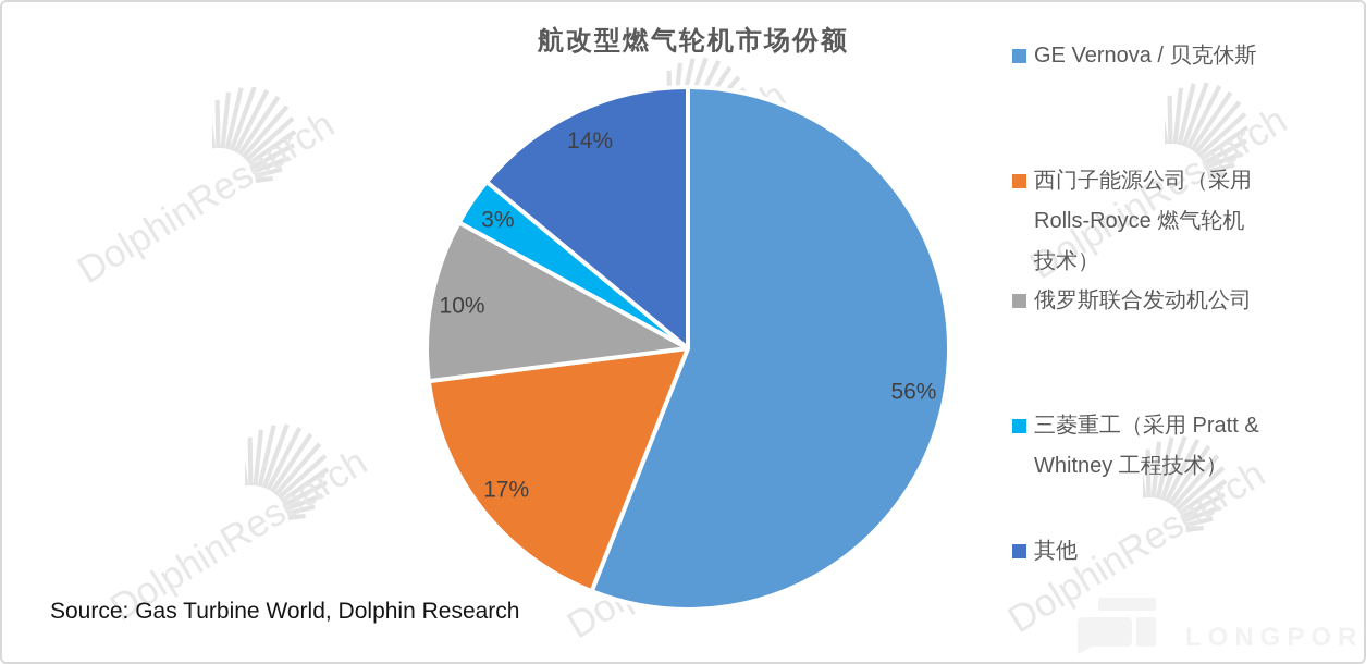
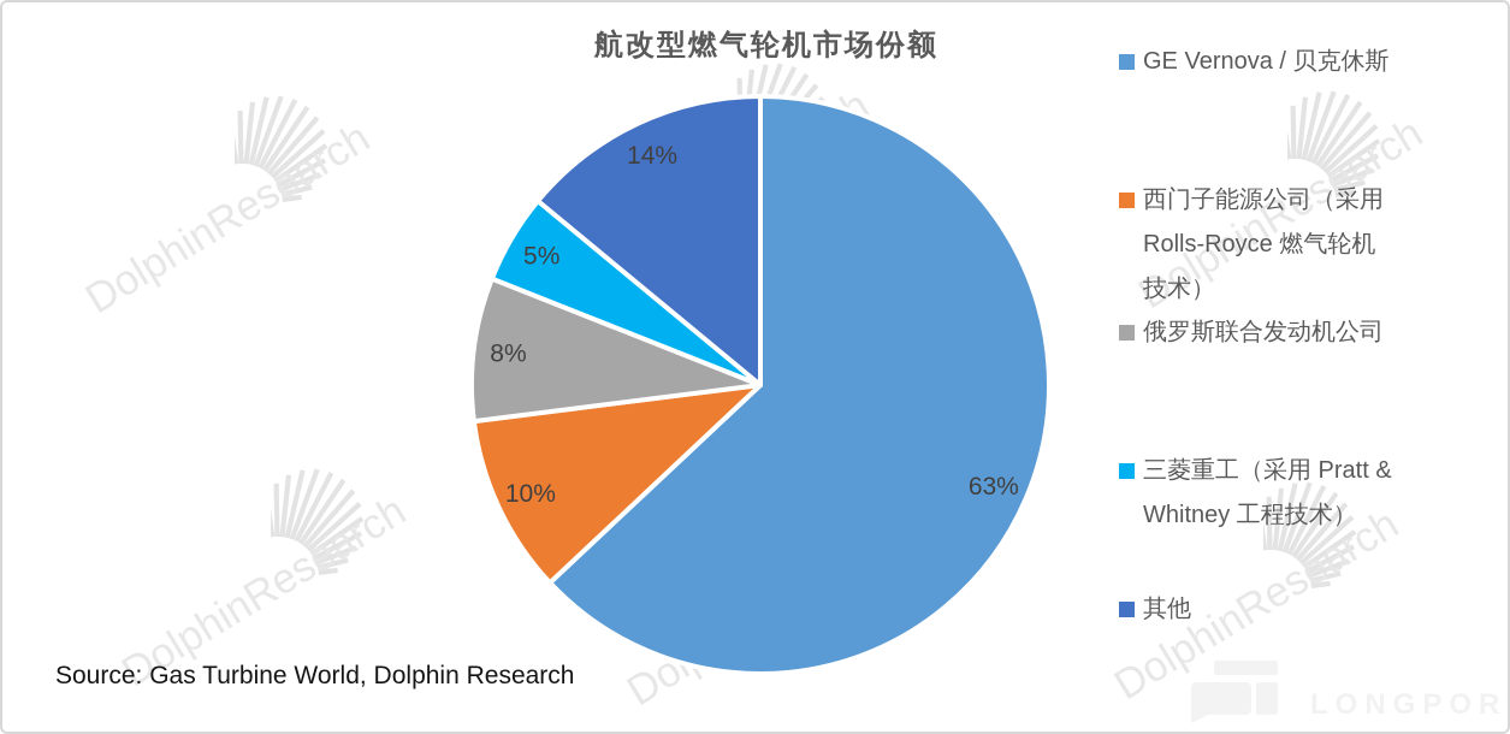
GE Vernova / 贝克休斯: 56% -> 63%
西门子能源公司（采用 Rolls-Royce 燃气轮机技术）: 17% -> 10%
俄罗斯联合发动机公司: 10% -> 8%
三菱重工（采用 Pratt & Whitney 工程技术）: 3% -> 5%
